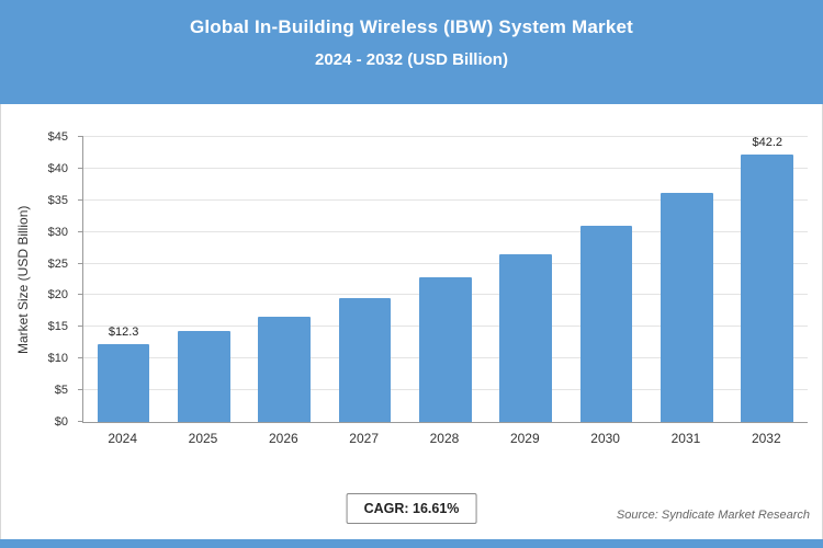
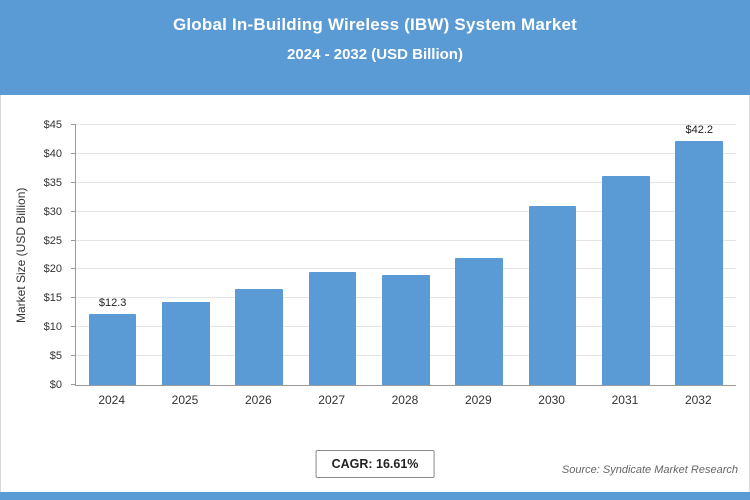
2028: $23 -> $19
2029: $26 -> $22
